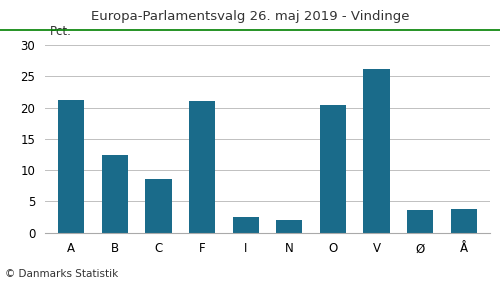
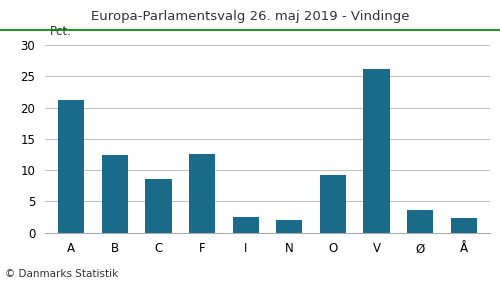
F: 21.0 -> 12.6
O: 20.4 -> 9.2
Å: 3.8 -> 2.4
